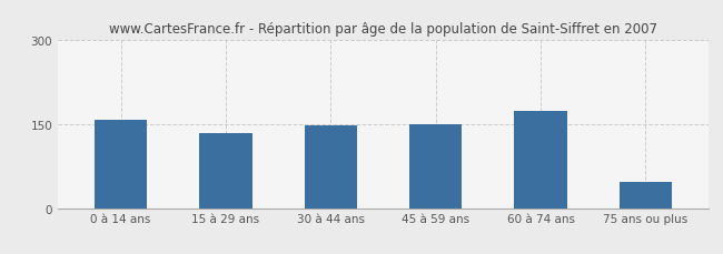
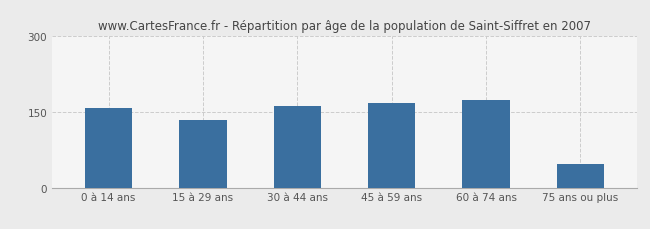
30 à 44 ans: 148 -> 161
45 à 59 ans: 150 -> 168
